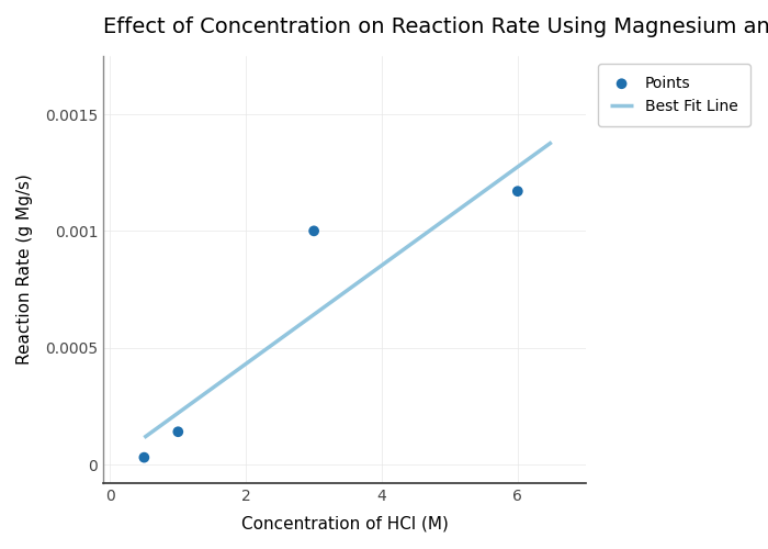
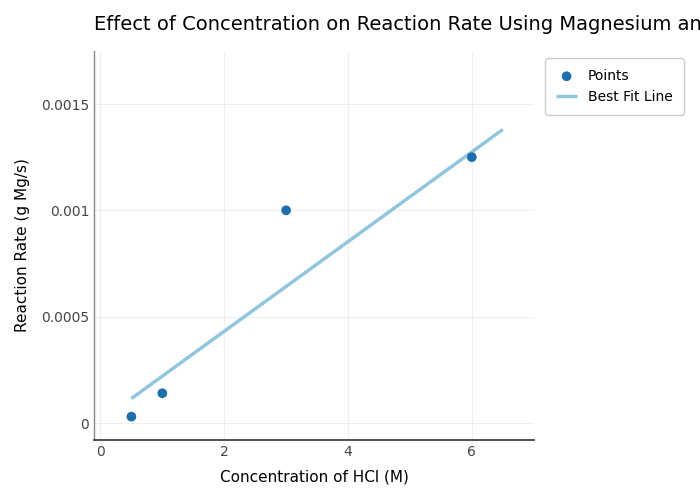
6: 0.001170 -> 0.001250
